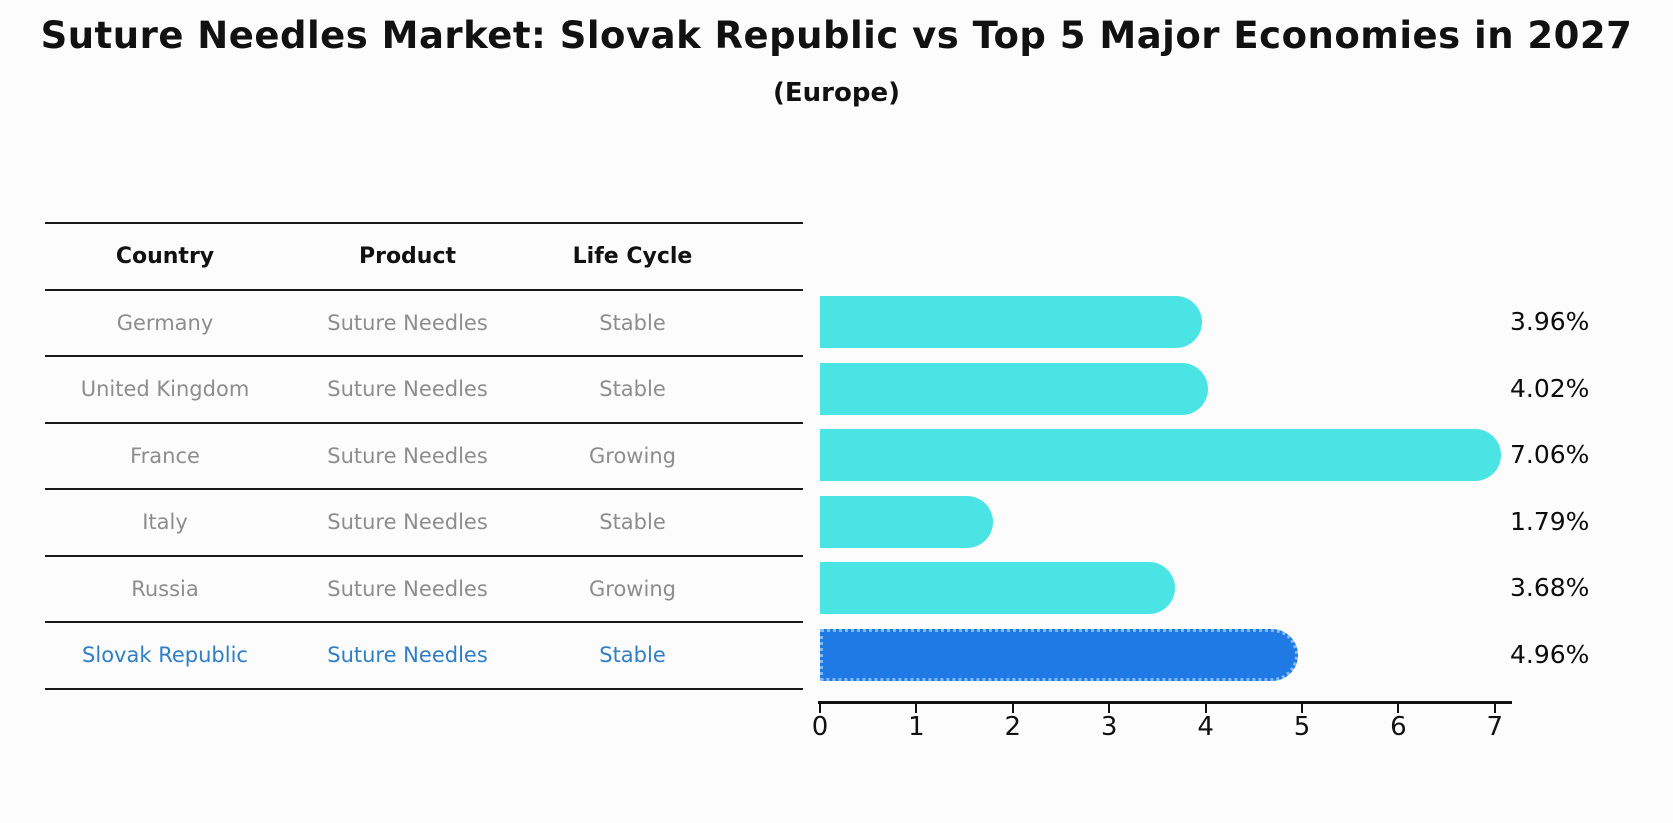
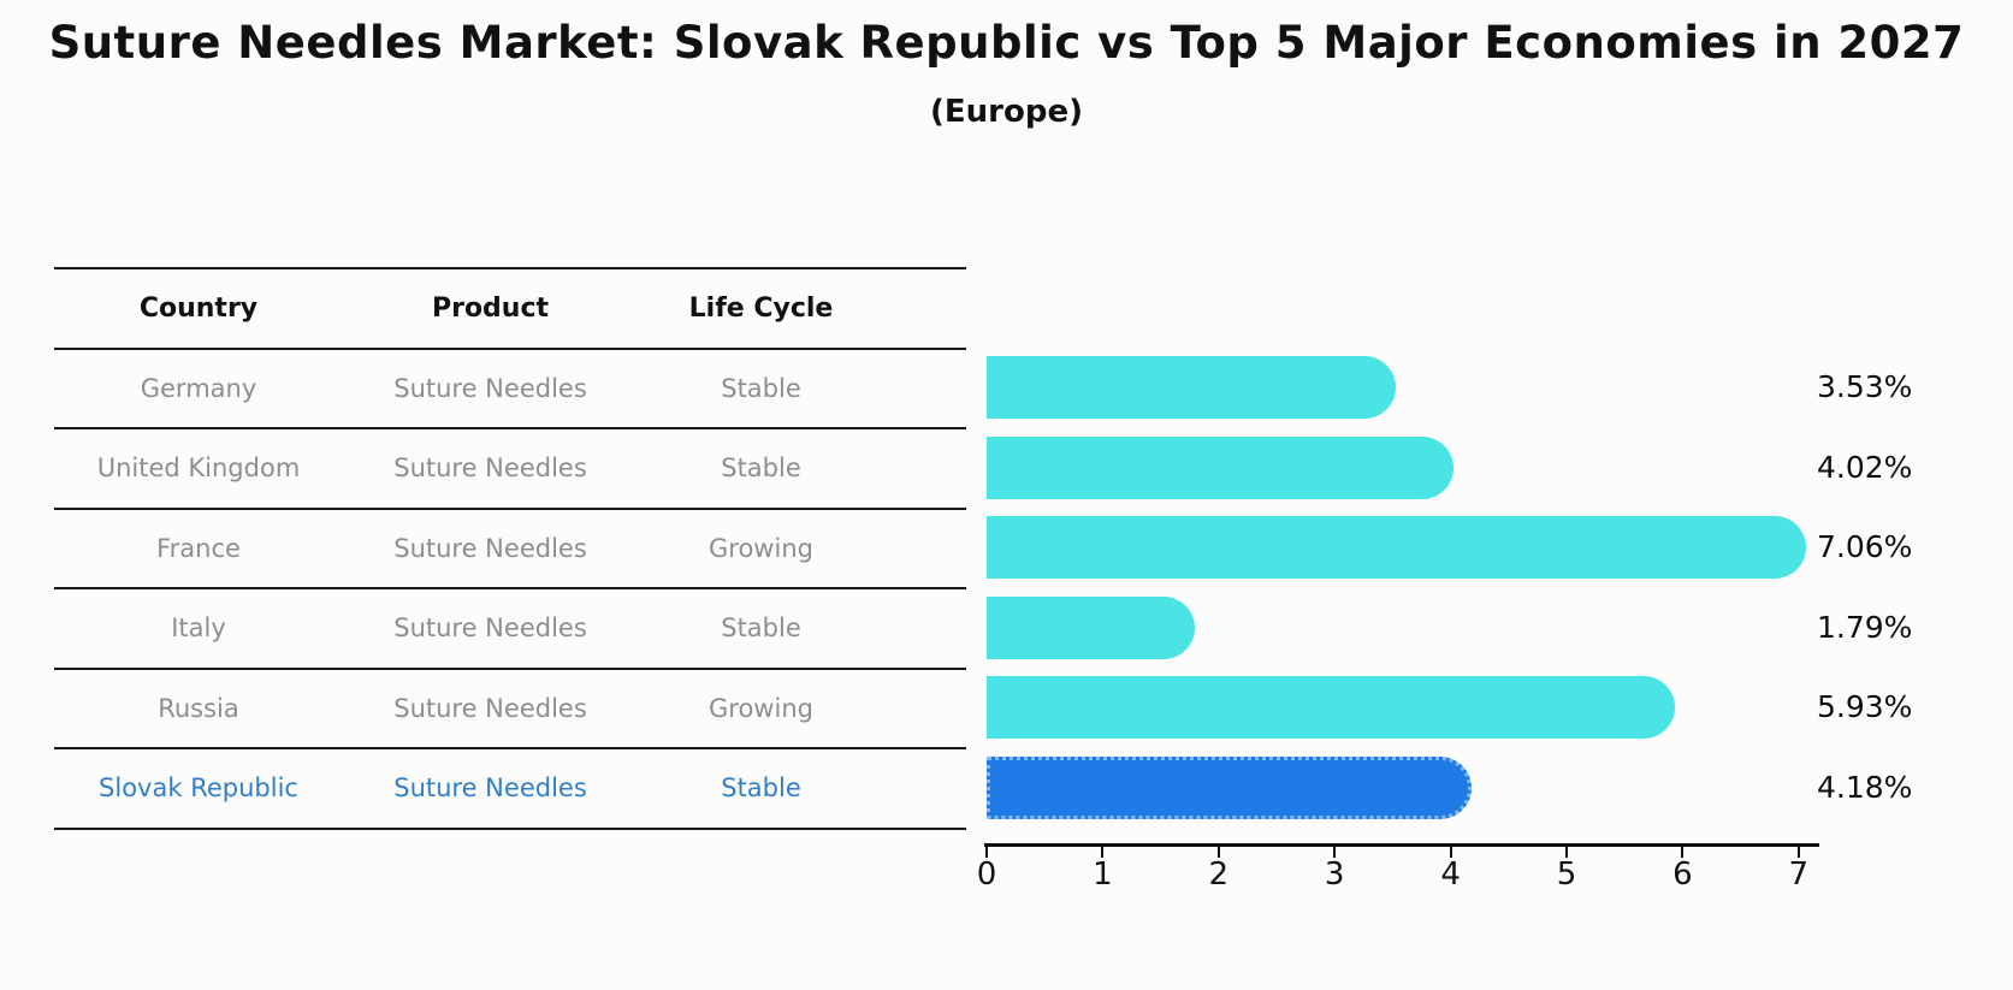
Germany: 3.96% -> 3.53%
Russia: 3.68% -> 5.93%
Slovak Republic: 4.96% -> 4.18%
